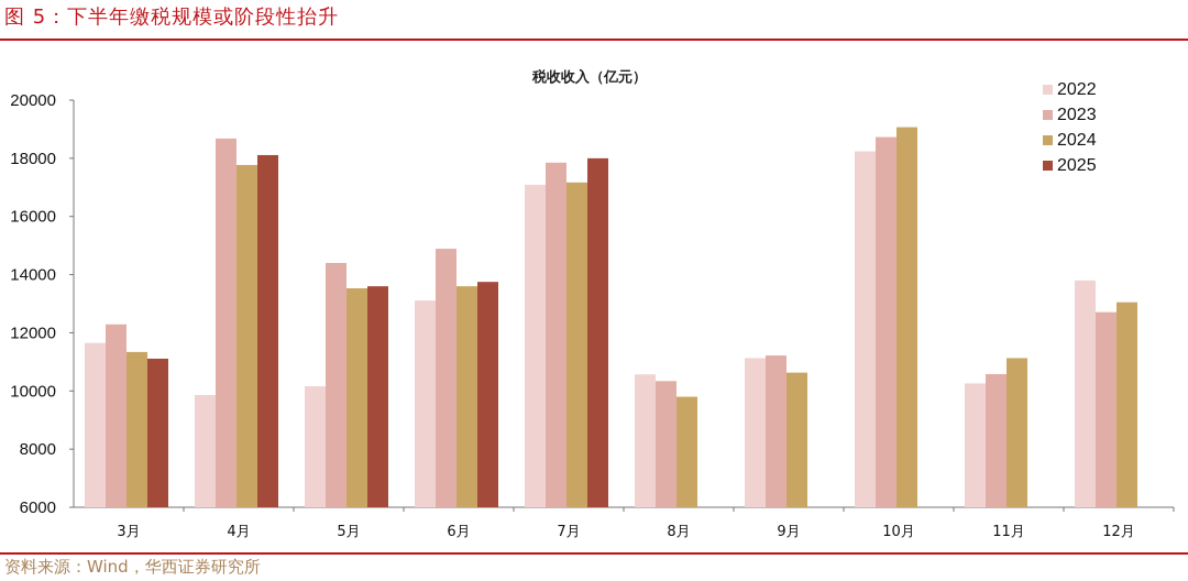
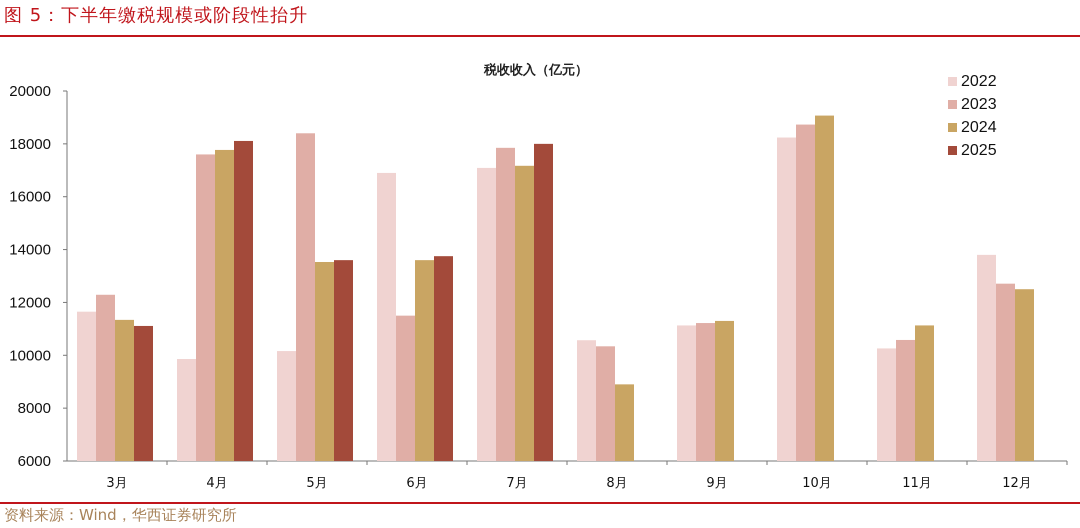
2023/4月: 18700 -> 17600
2023/5月: 14400 -> 18400
2022/6月: 13100 -> 16900
2023/6月: 14900 -> 11500
2024/8月: 9800 -> 8900
2024/9月: 10600 -> 11300
2024/12月: 13000 -> 12500
